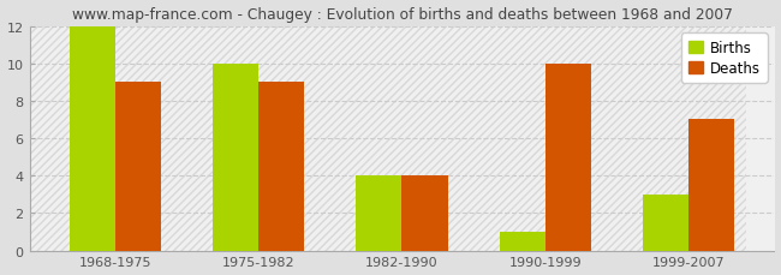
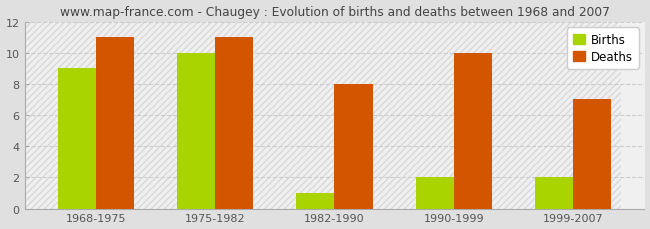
Births/1968-1975: 12 -> 9
Deaths/1968-1975: 9 -> 11
Deaths/1975-1982: 9 -> 11
Births/1982-1990: 4 -> 1
Deaths/1982-1990: 4 -> 8
Births/1990-1999: 1 -> 2
Births/1999-2007: 3 -> 2
